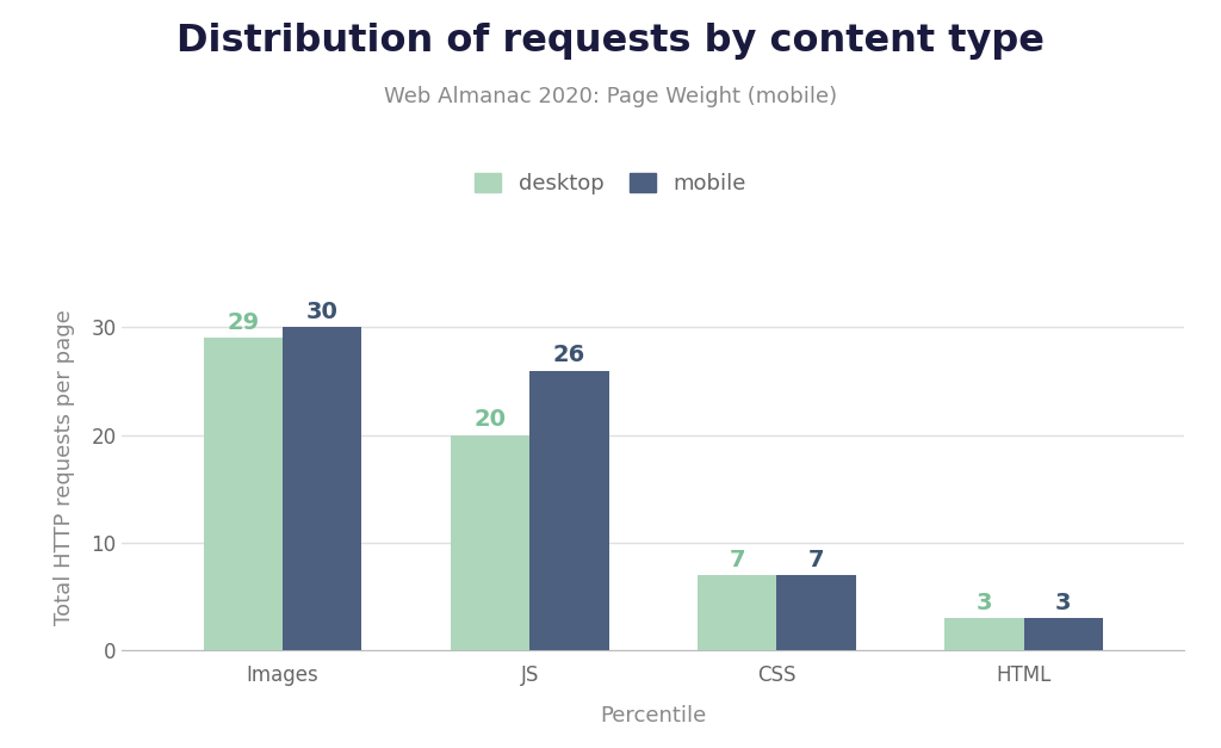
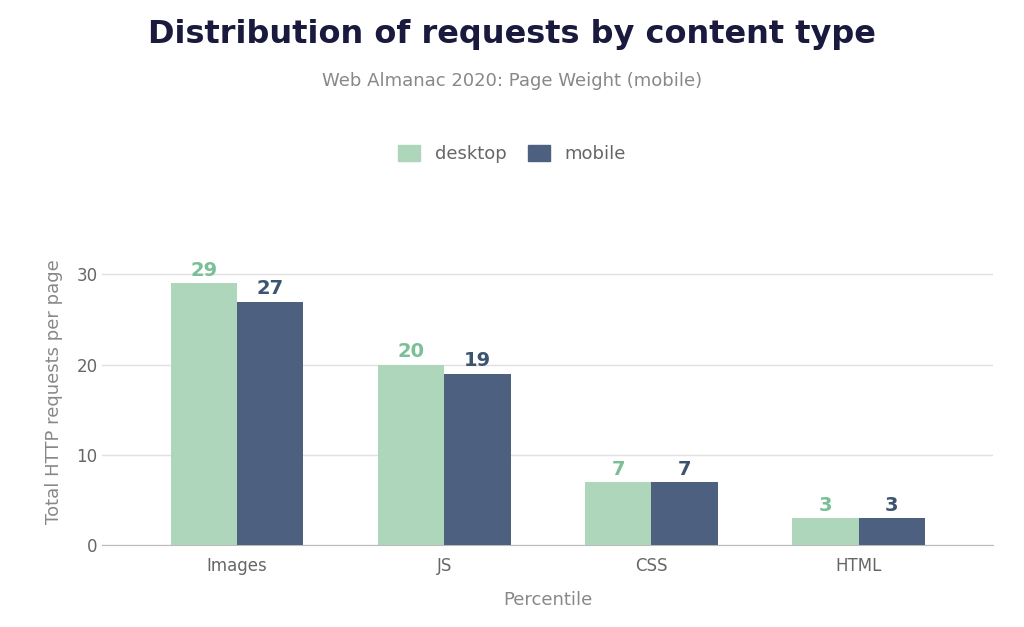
mobile/Images: 30 -> 27
mobile/JS: 26 -> 19
